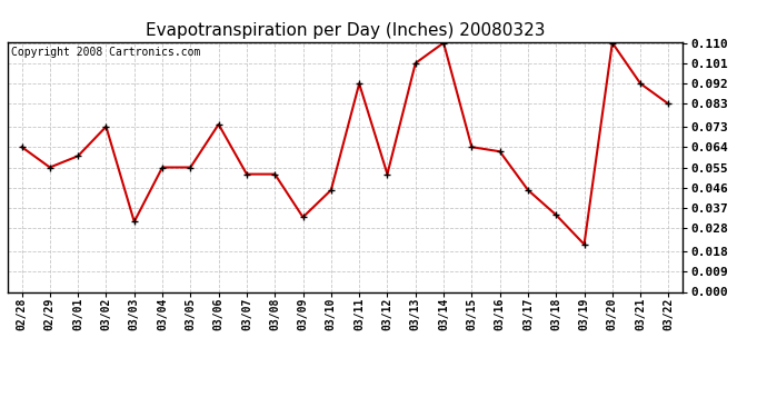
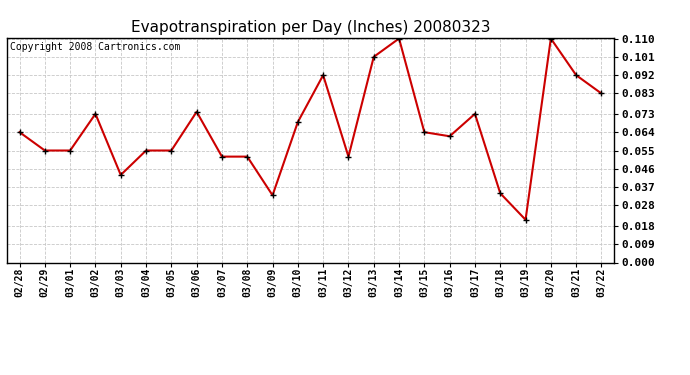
03/01: 0.060 -> 0.055
03/03: 0.031 -> 0.043
03/10: 0.045 -> 0.069
03/17: 0.045 -> 0.073
